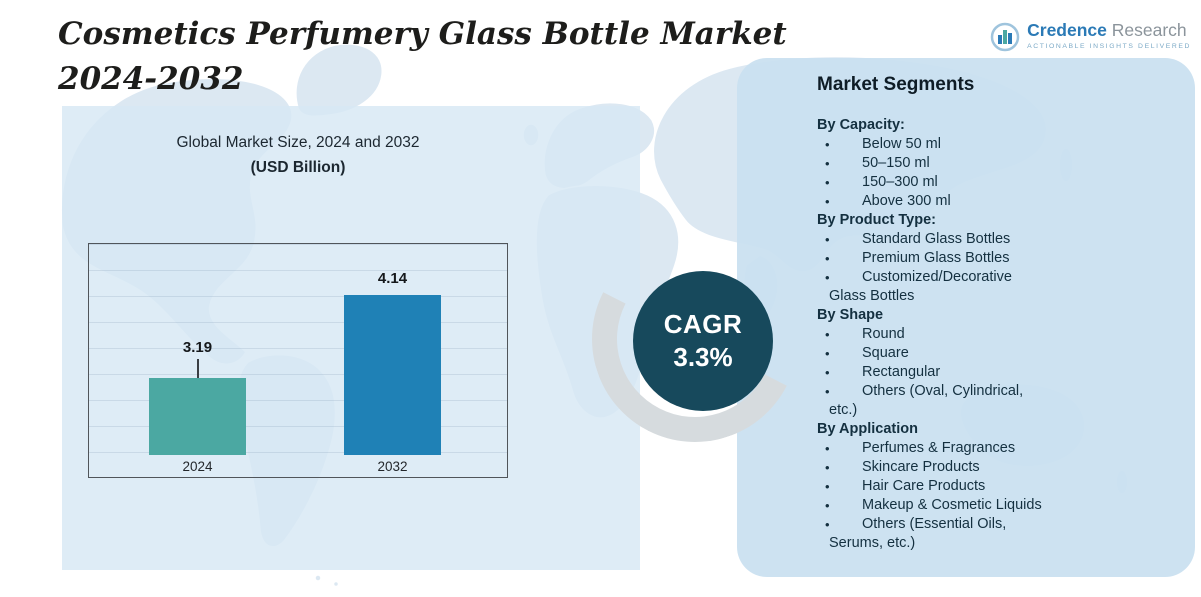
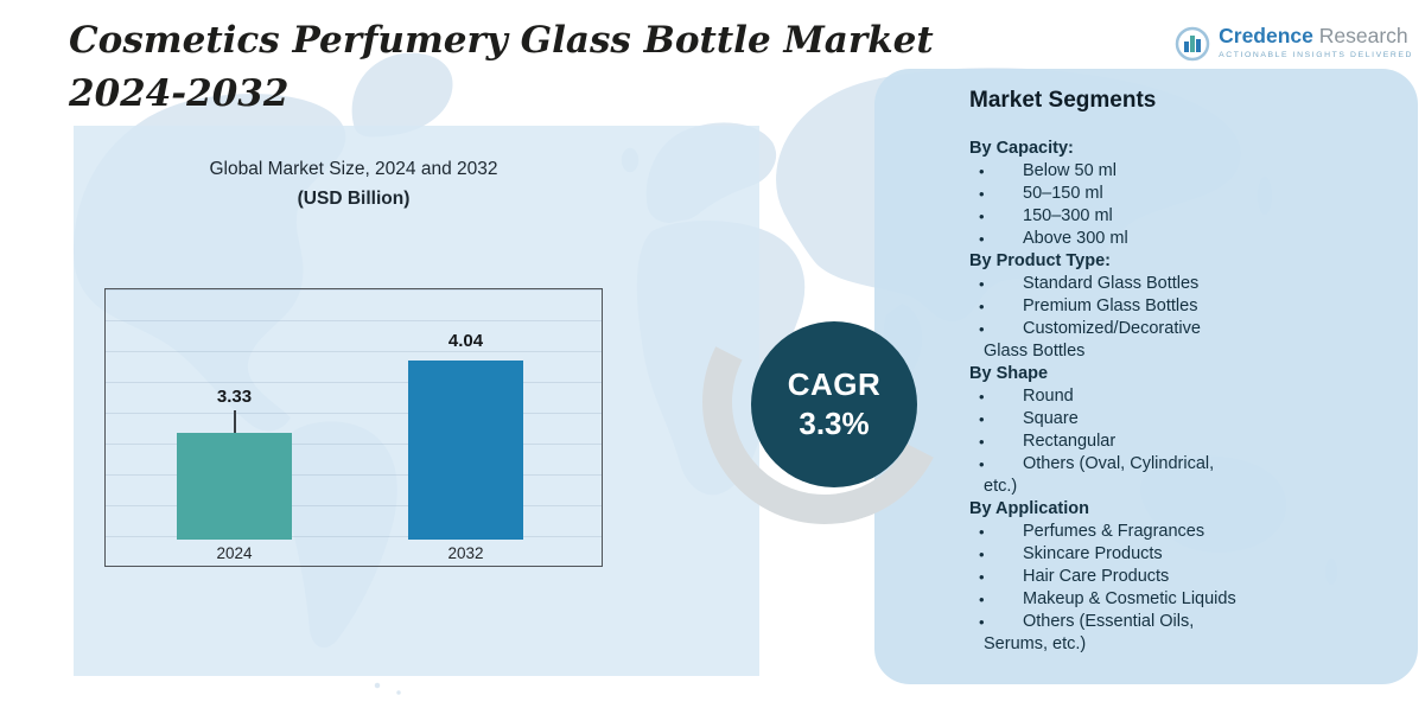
2024: 3.19 -> 3.33
2032: 4.14 -> 4.04
